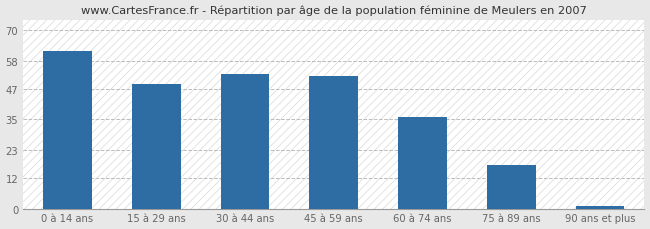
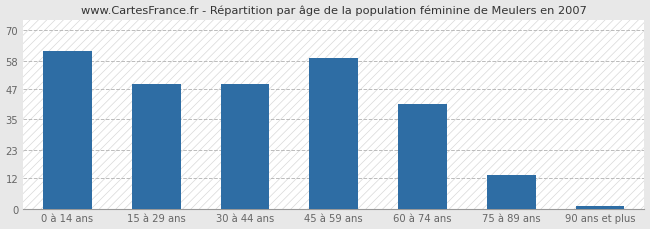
30 à 44 ans: 53 -> 49
45 à 59 ans: 52 -> 59
60 à 74 ans: 36 -> 41
75 à 89 ans: 17 -> 13
